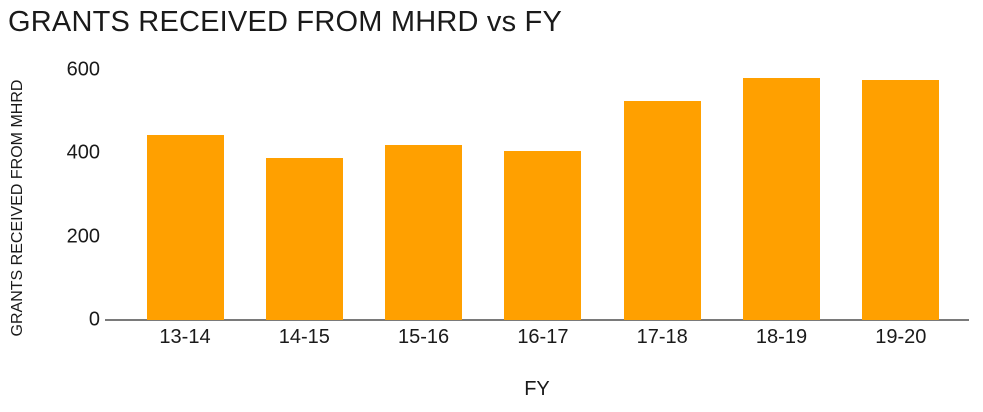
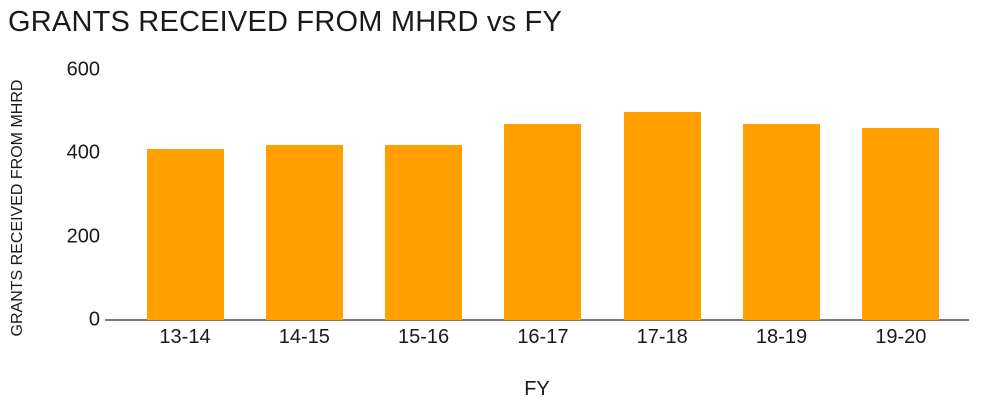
13-14: 440 -> 410
14-15: 390 -> 420
16-17: 400 -> 470
17-18: 520 -> 500
18-19: 580 -> 470
19-20: 580 -> 460
